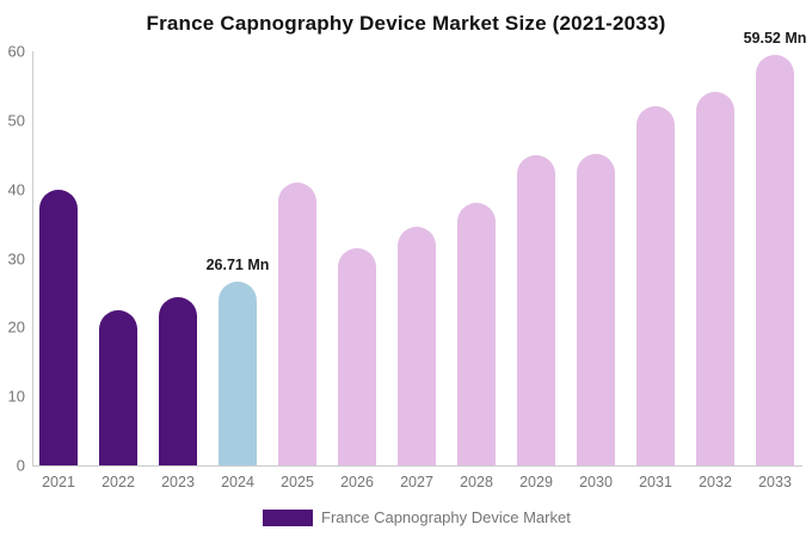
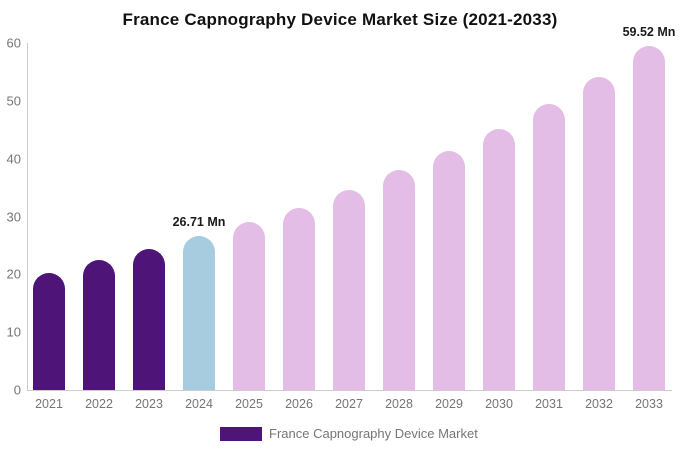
2021: 40 -> 20
2025: 41 -> 29
2029: 45 -> 41
2031: 52 -> 49
